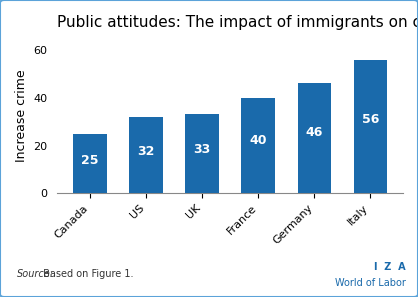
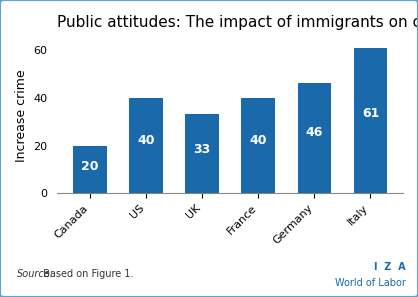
Canada: 25 -> 20
US: 32 -> 40
Italy: 56 -> 61
